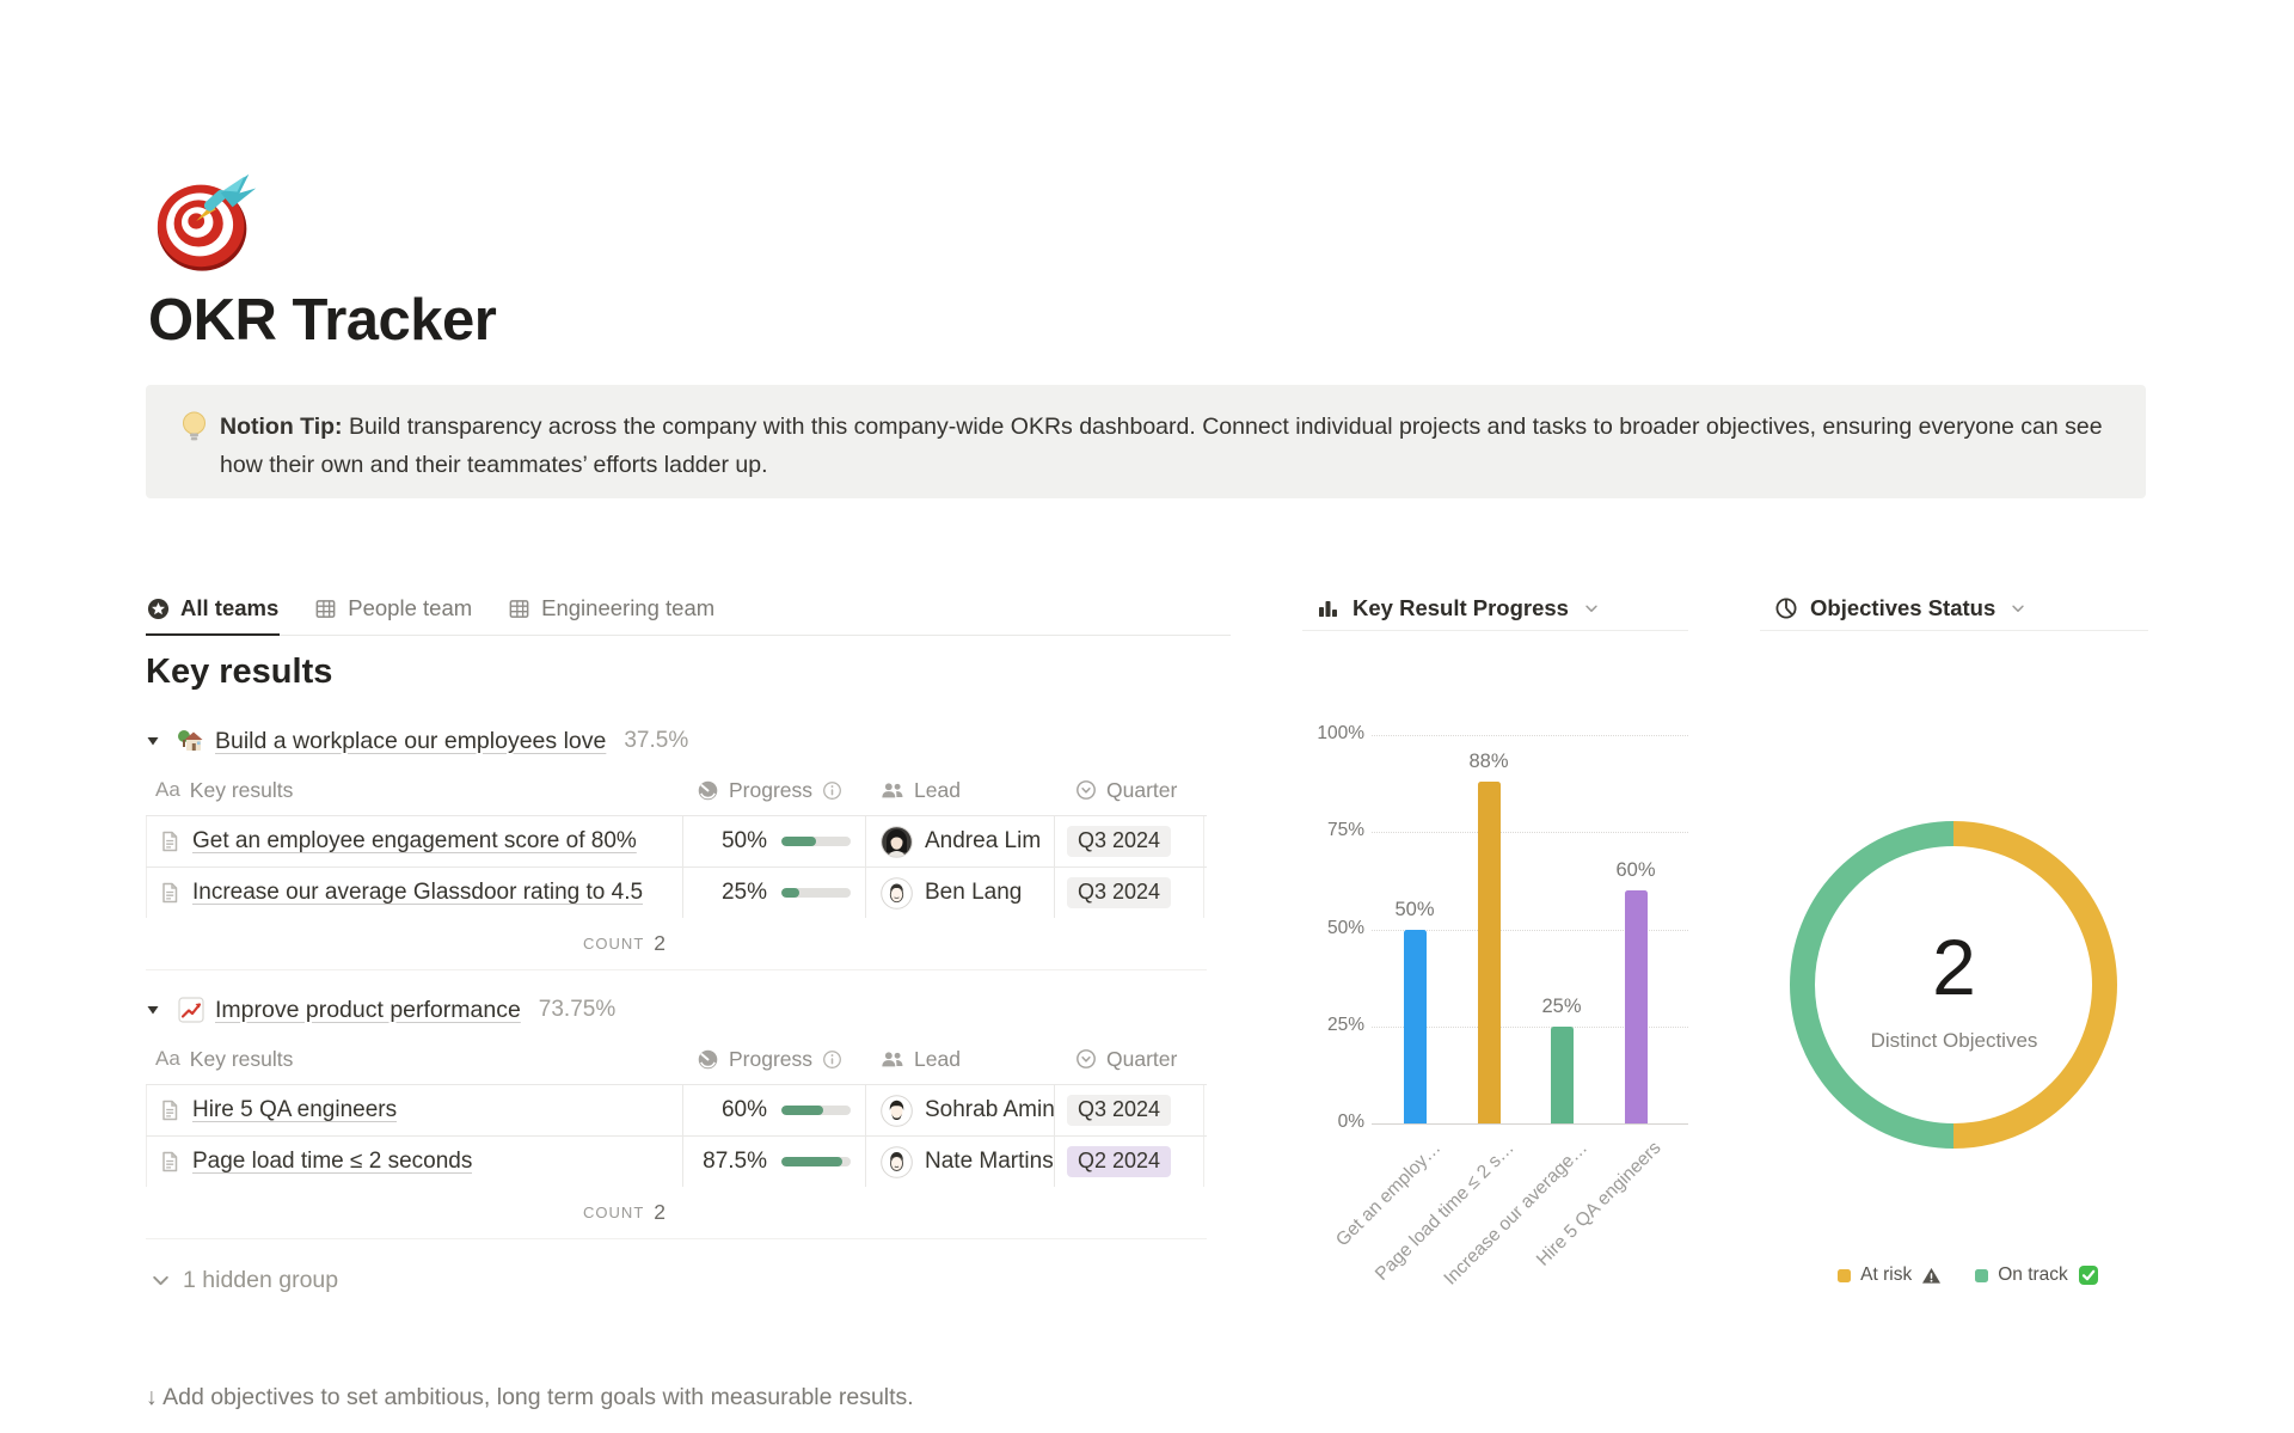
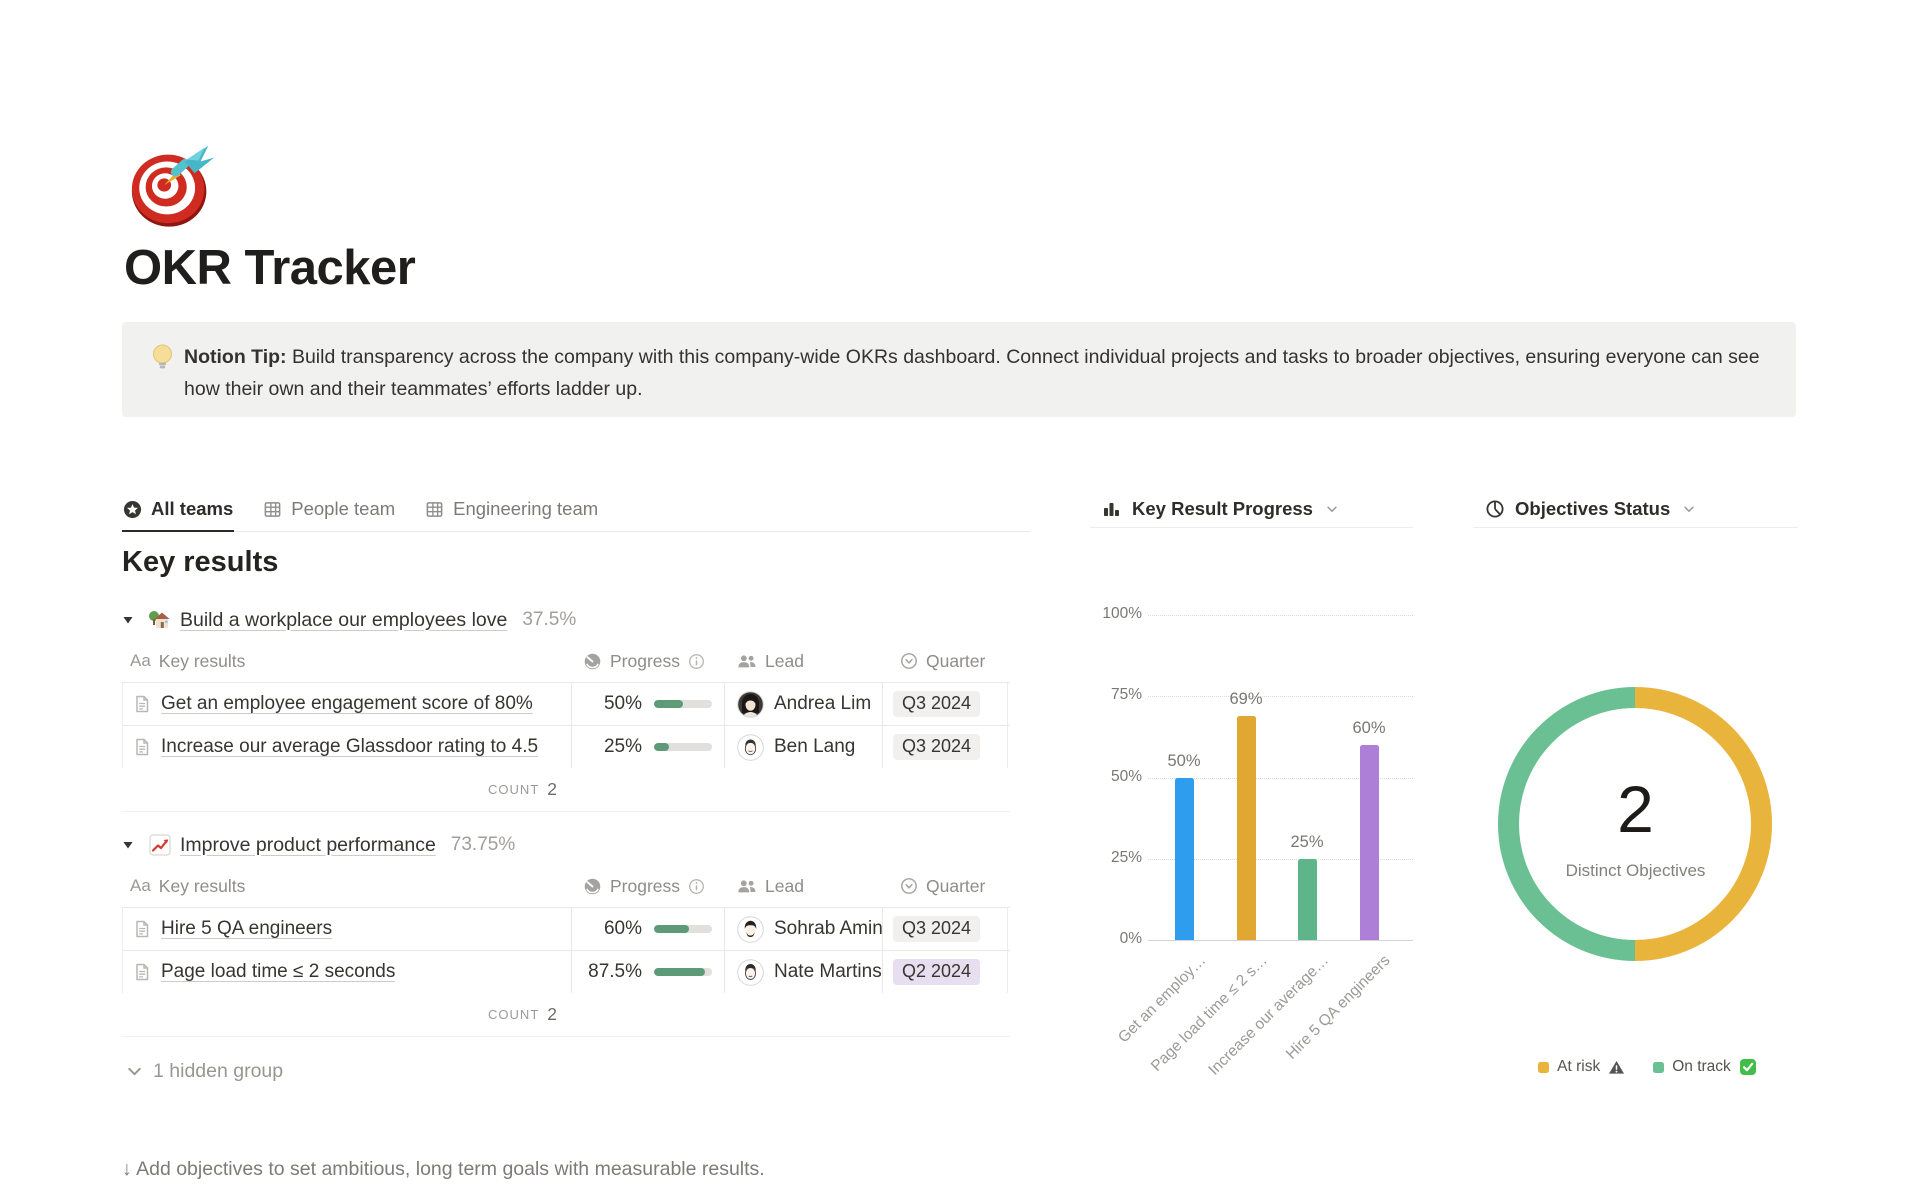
Key Result Progress/Page load time ≤ 2 s…: 88% -> 69%
